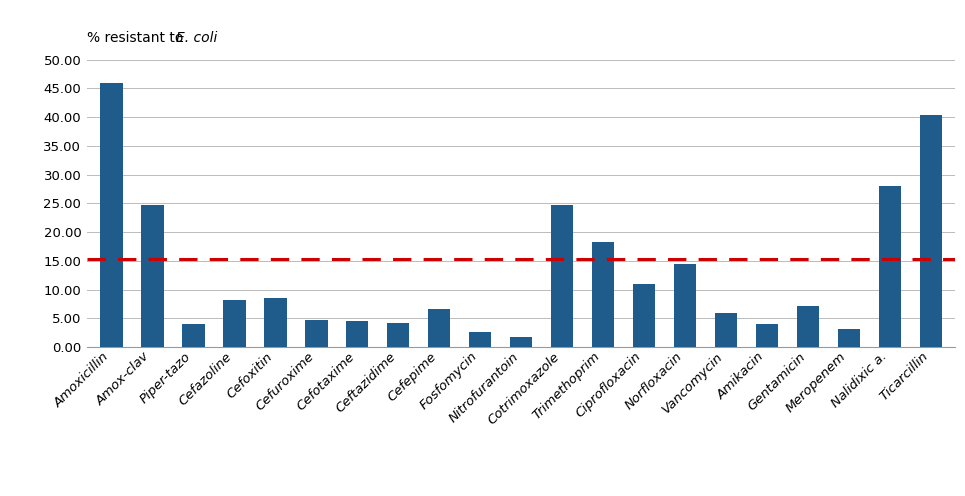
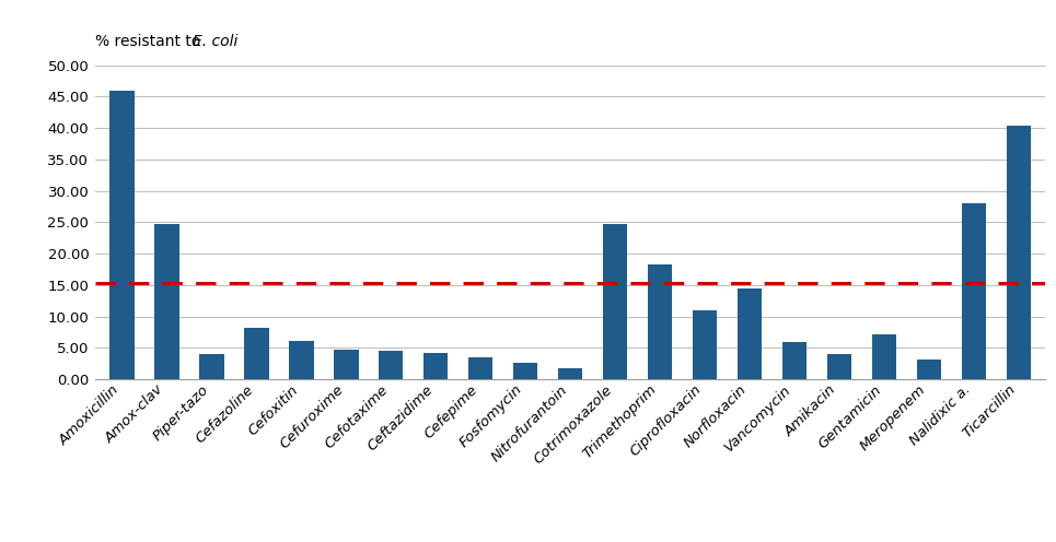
Cefoxitin: 8.6 -> 6.2
Cefepime: 6.6 -> 3.5
